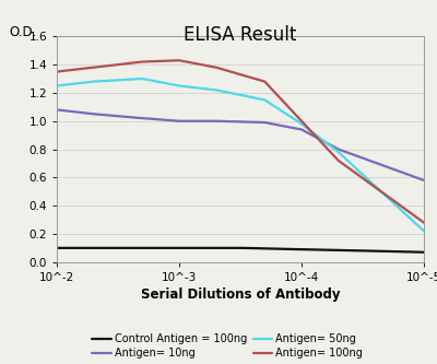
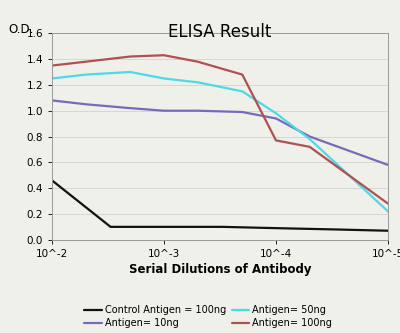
Control Antigen = 100ng/10^-2: 0.10 -> 0.46
Antigen= 100ng/10^-4: 1.00 -> 0.77
